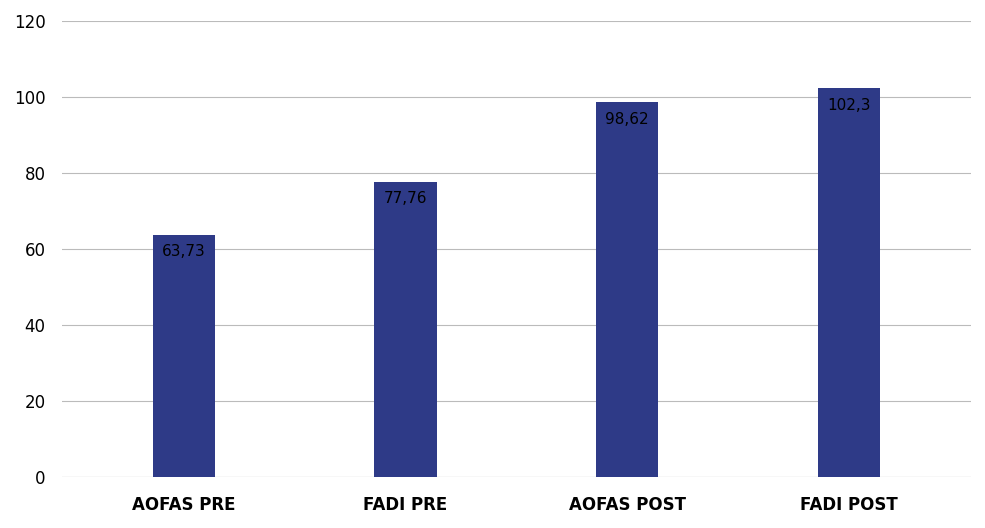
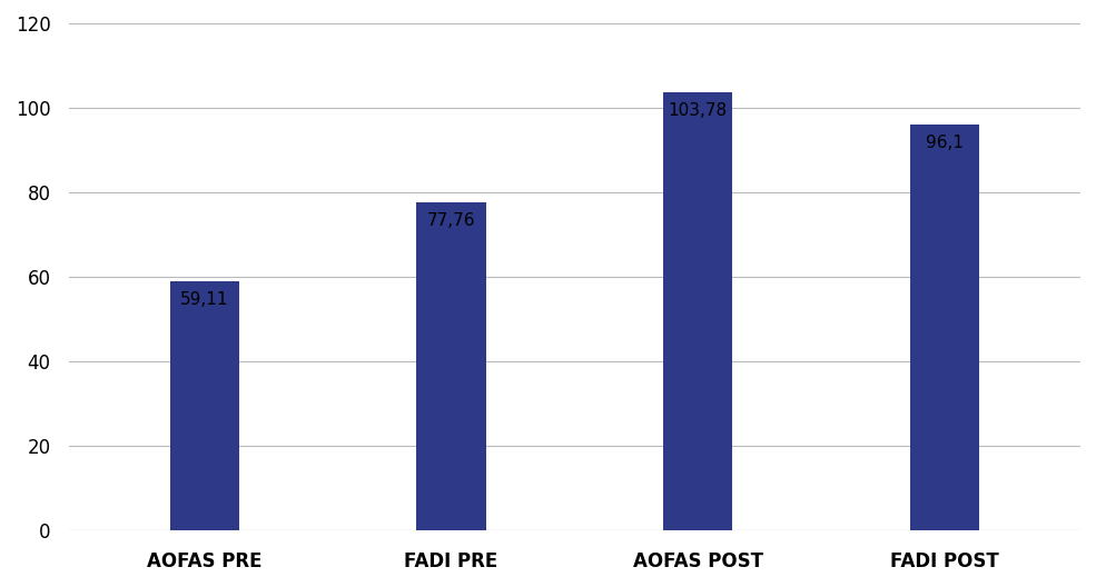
AOFAS PRE: 63,73 -> 59,11
AOFAS POST: 98,62 -> 103,78
FADI POST: 102,3 -> 96,1
